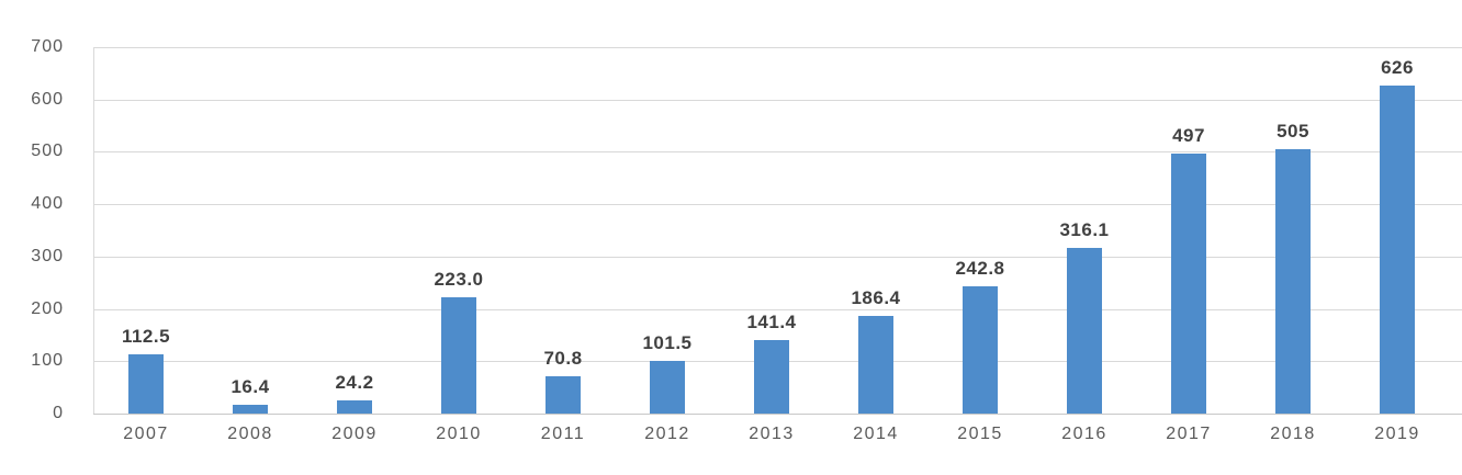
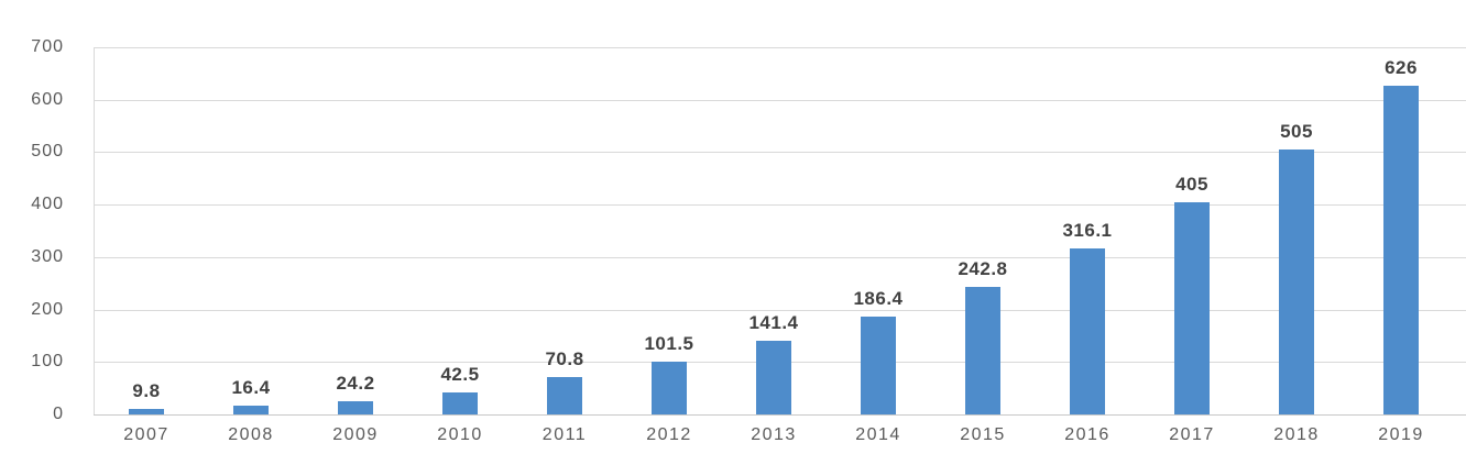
2007: 112.5 -> 9.8
2010: 223.0 -> 42.5
2017: 497 -> 405
